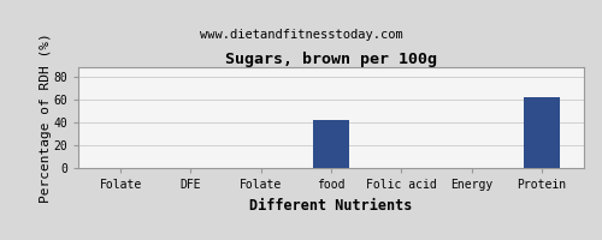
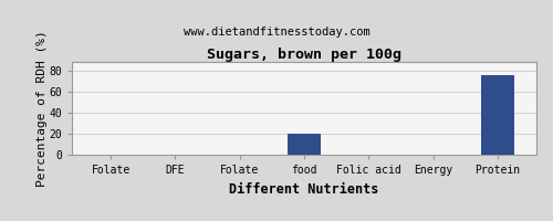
food: 42 -> 20
Protein: 62 -> 75
